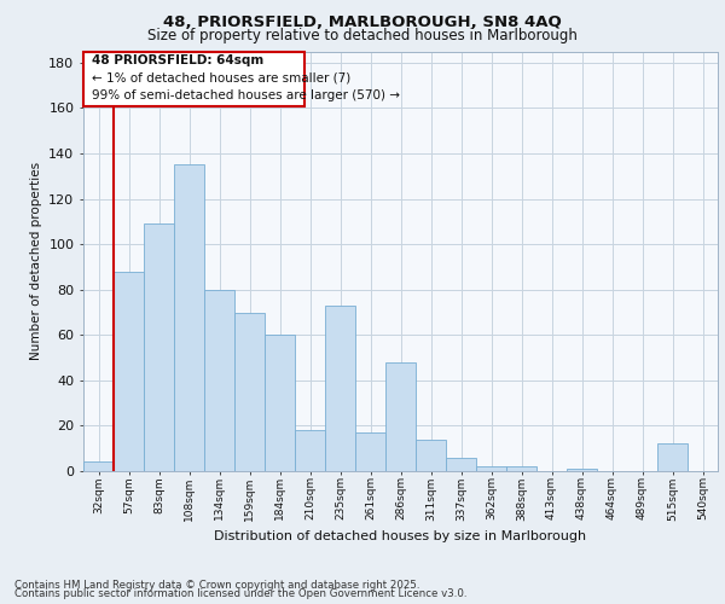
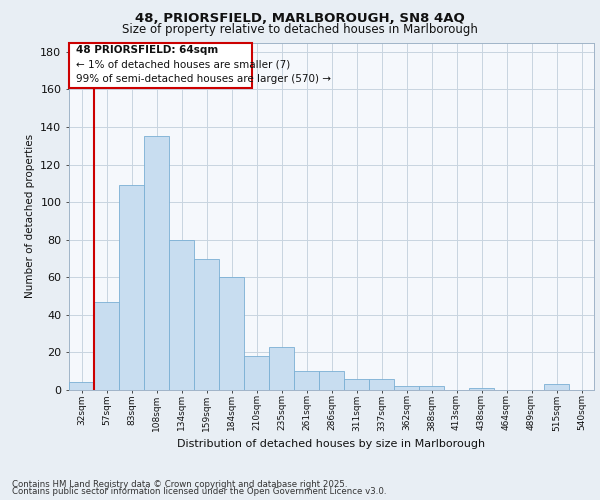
57sqm: 88 -> 47
235sqm: 73 -> 23
261sqm: 17 -> 10
286sqm: 48 -> 10
311sqm: 14 -> 6
515sqm: 12 -> 3
